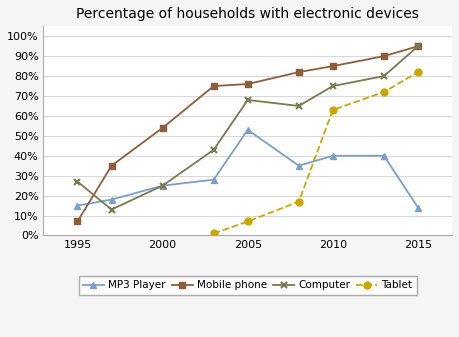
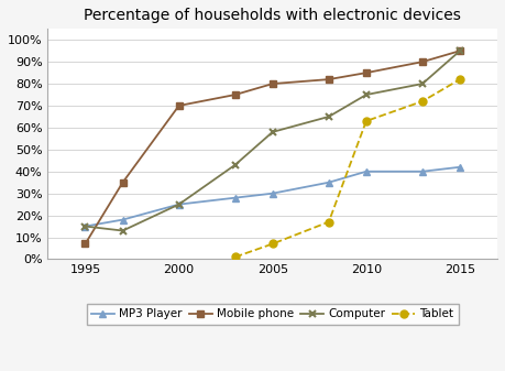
Computer/1995: 27% -> 15%
Mobile phone/2000: 54% -> 70%
MP3 Player/2005: 53% -> 30%
Mobile phone/2005: 76% -> 80%
Computer/2005: 68% -> 58%
MP3 Player/2015: 14% -> 42%
